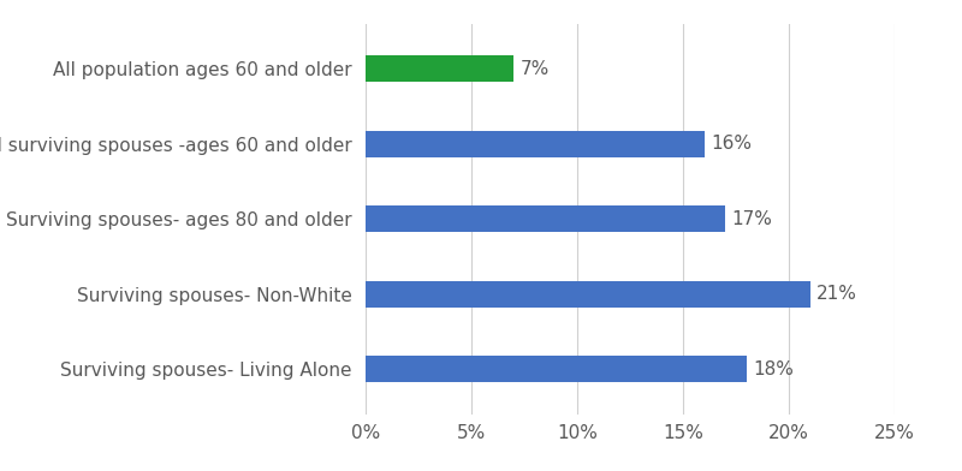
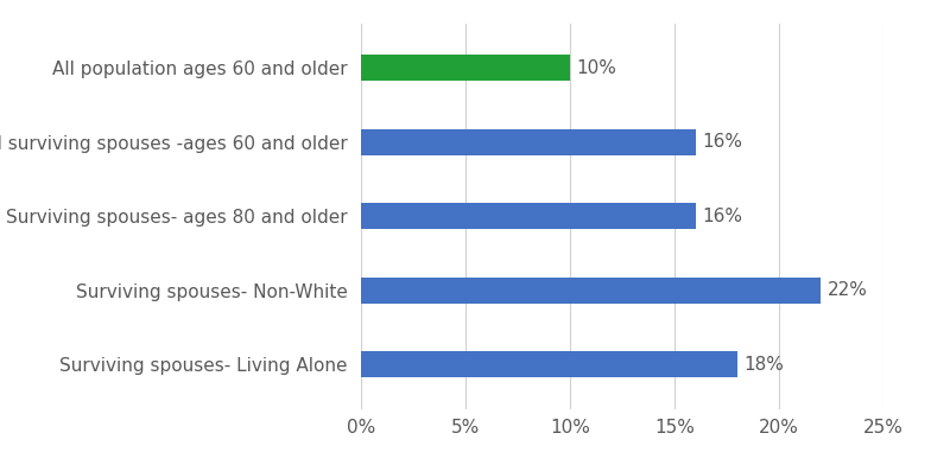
All population ages 60 and older: 7% -> 10%
Surviving spouses- ages 80 and older: 17% -> 16%
Surviving spouses- Non-White: 21% -> 22%
